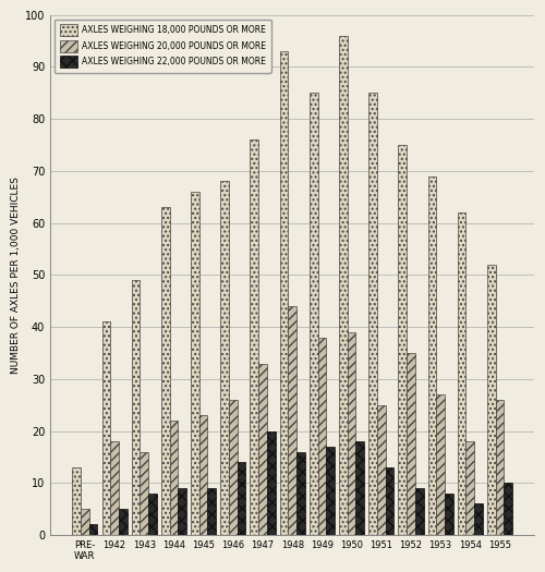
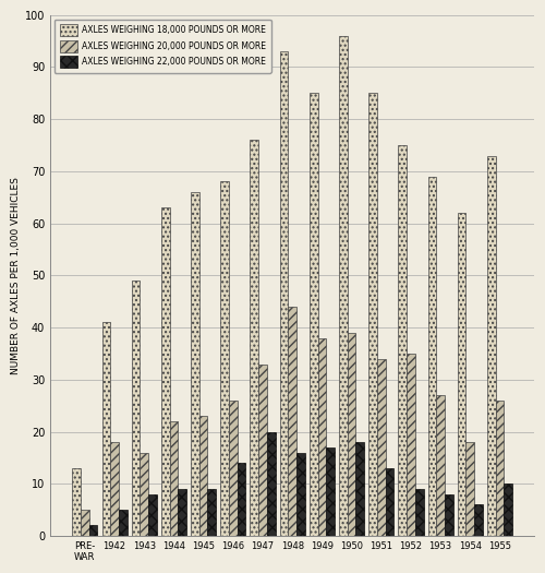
AXLES WEIGHING 20,000 POUNDS OR MORE/1951: 25 -> 34
AXLES WEIGHING 18,000 POUNDS OR MORE/1955: 52 -> 73
